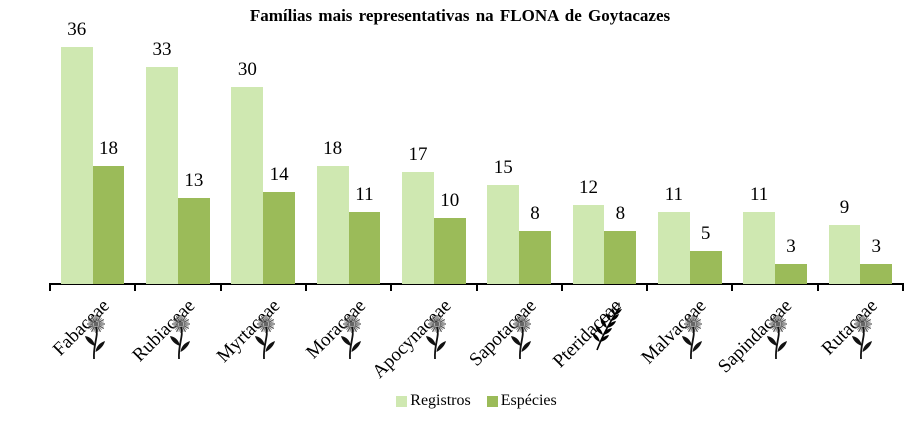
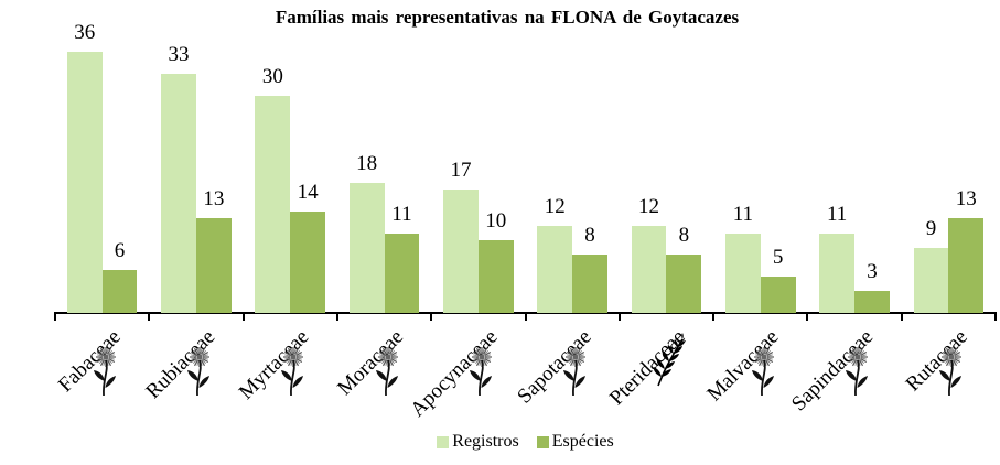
Espécies/Fabaceae: 18 -> 6
Registros/Sapotaceae: 15 -> 12
Espécies/Rutaceae: 3 -> 13
